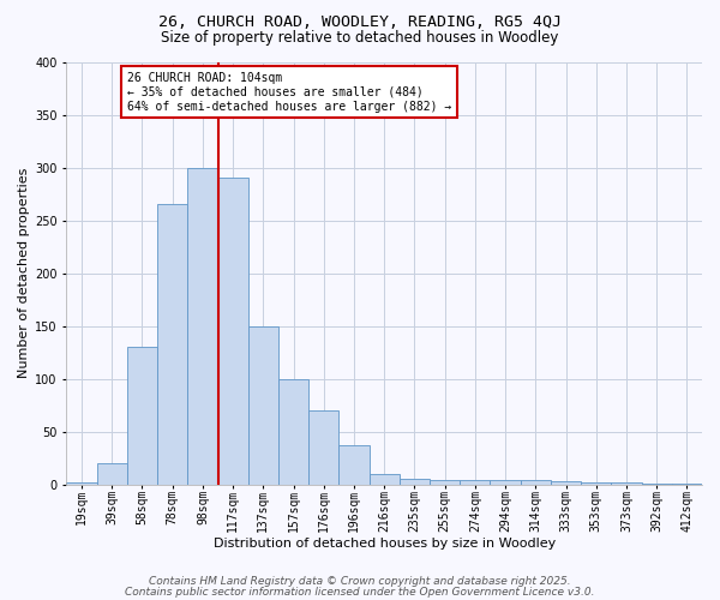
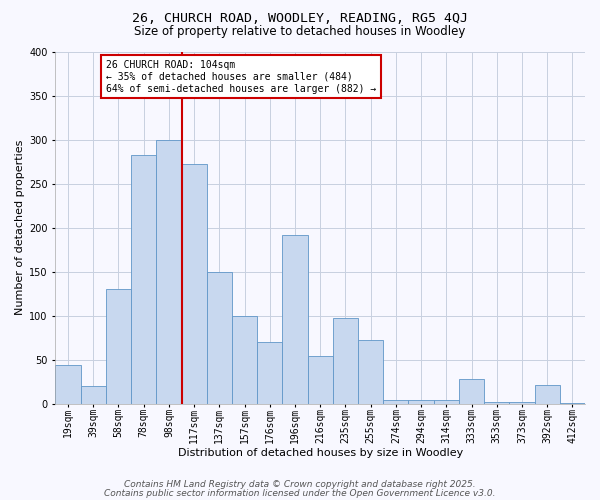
19sqm: 2 -> 44
78sqm: 265 -> 282
117sqm: 290 -> 272
196sqm: 37 -> 192
216sqm: 10 -> 54
235sqm: 6 -> 98
255sqm: 5 -> 72
333sqm: 3 -> 28
392sqm: 1 -> 22
